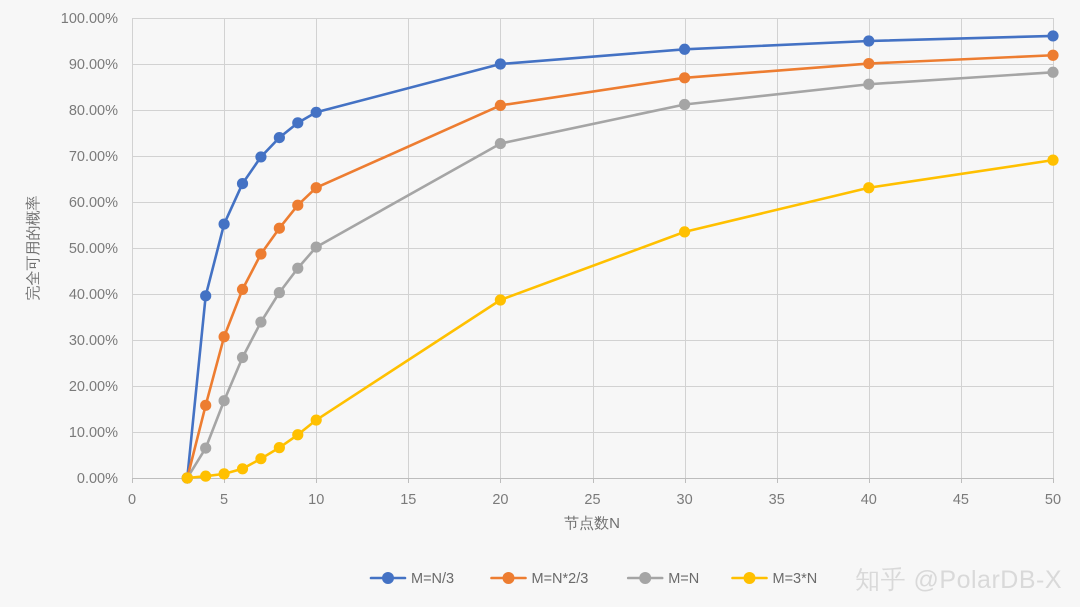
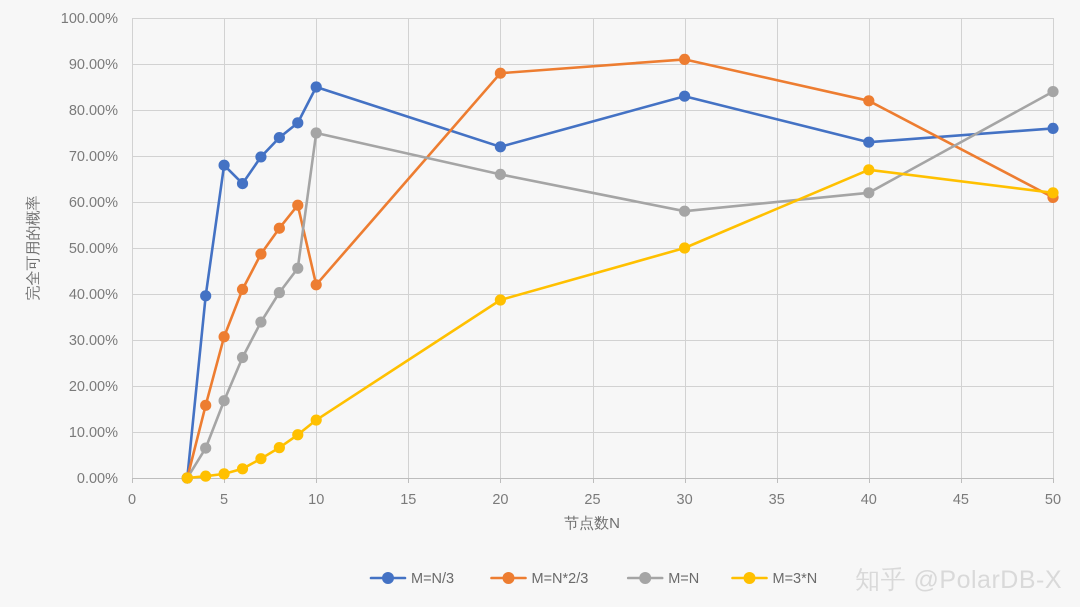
M=N/3/5: 55% -> 68%
M=N/3/10: 80% -> 85%
M=N*2/3/10: 63% -> 42%
M=N/10: 50% -> 75%
M=N/3/20: 90% -> 72%
M=N*2/3/20: 81% -> 88%
M=N/20: 73% -> 66%
M=N/3/30: 93% -> 83%
M=N*2/3/30: 87% -> 91%
M=N/30: 81% -> 58%
M=3*N/30: 54% -> 50%
M=N/3/40: 95% -> 73%
M=N*2/3/40: 90% -> 82%
M=N/40: 86% -> 62%
M=3*N/40: 63% -> 67%
M=N/3/50: 96% -> 76%
M=N*2/3/50: 92% -> 61%
M=N/50: 88% -> 84%
M=3*N/50: 69% -> 62%
